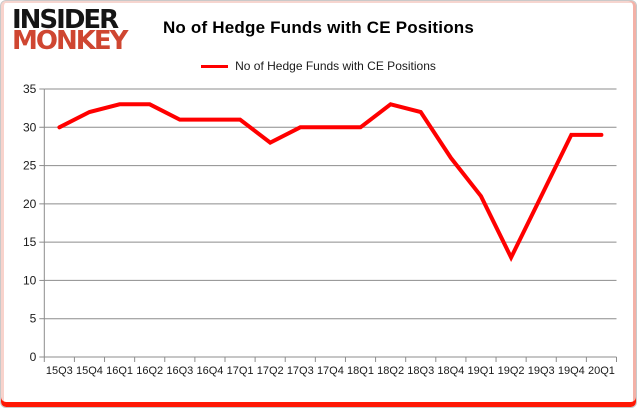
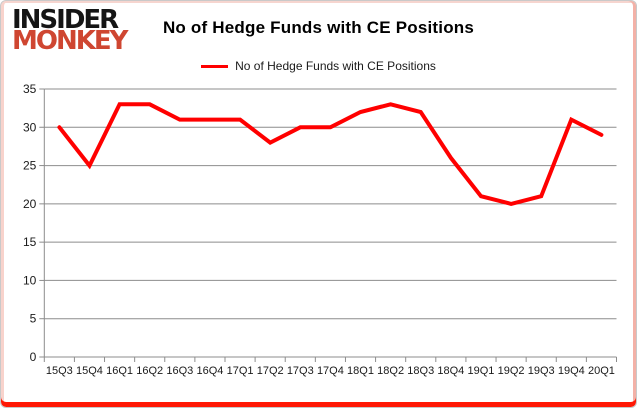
15Q4: 32 -> 25
18Q1: 30 -> 32
19Q2: 13 -> 20
19Q4: 29 -> 31
